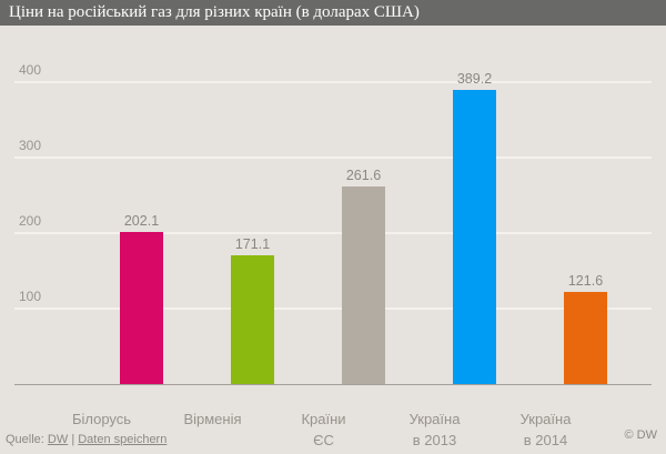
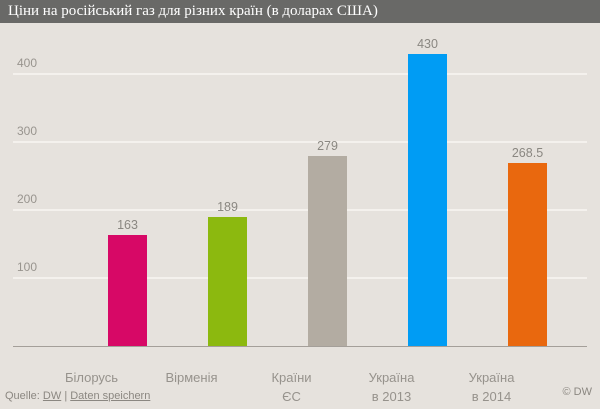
Білорусь: 202.1 -> 163
Вірменія: 171.1 -> 189
Країни ЄС: 261.6 -> 279
Україна в 2013: 389.2 -> 430
Україна в 2014: 121.6 -> 268.5
